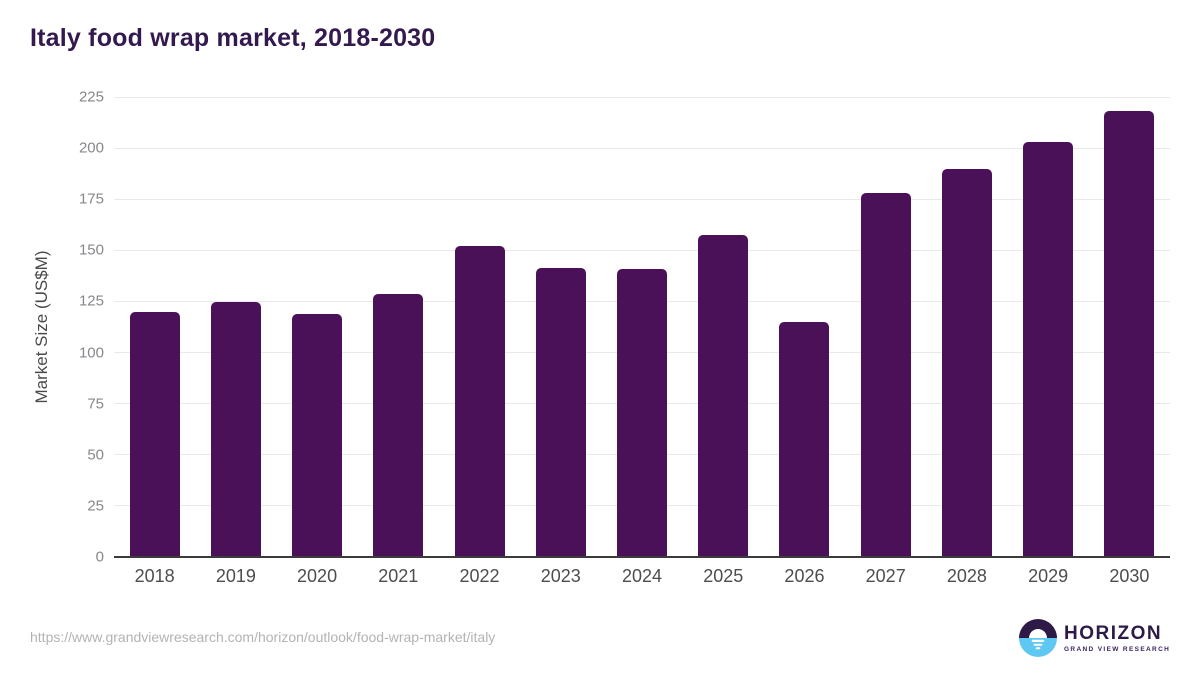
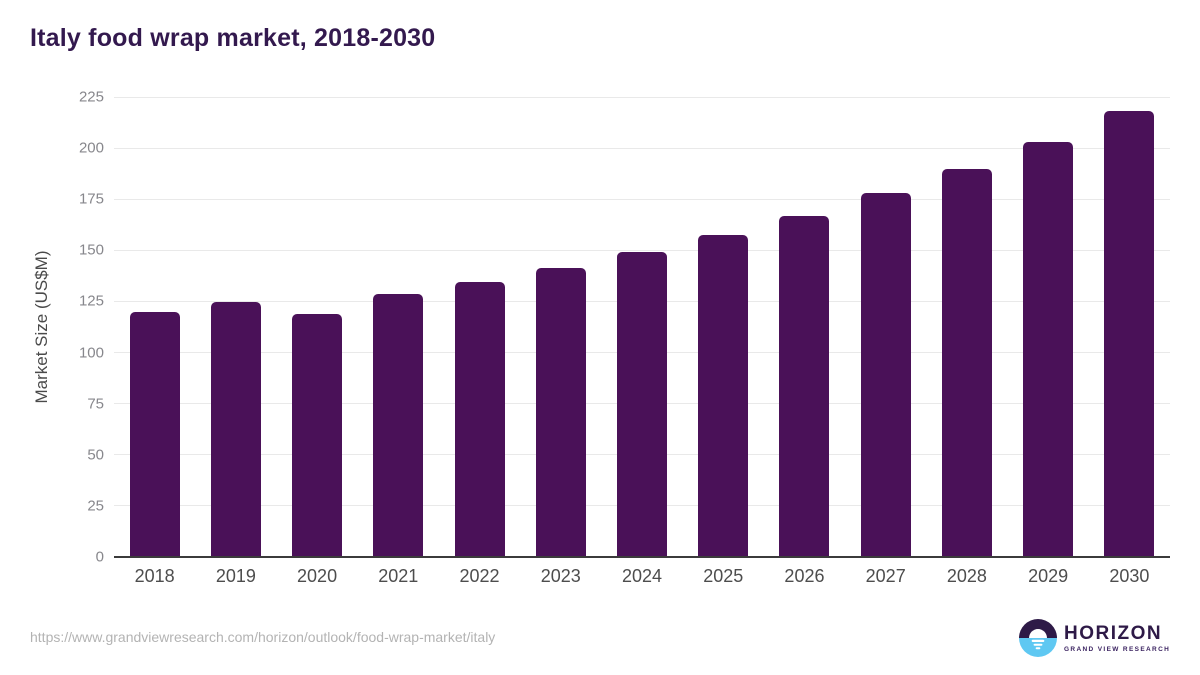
2022: 152 -> 134
2024: 141 -> 149
2026: 115 -> 167
